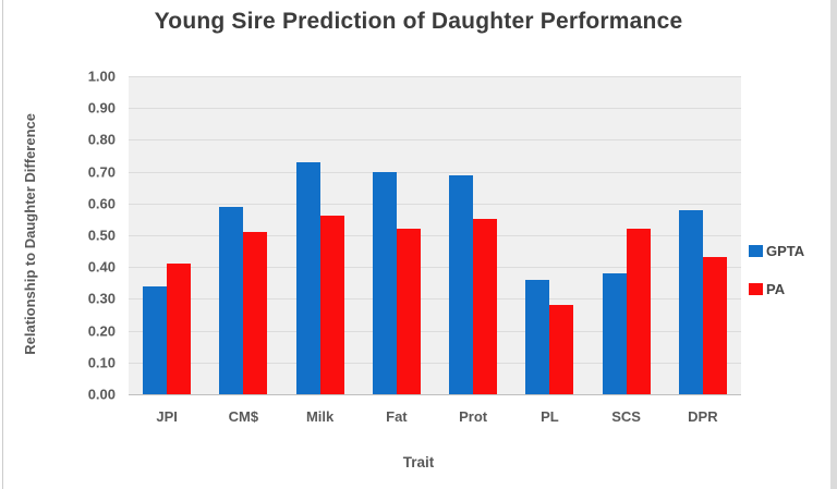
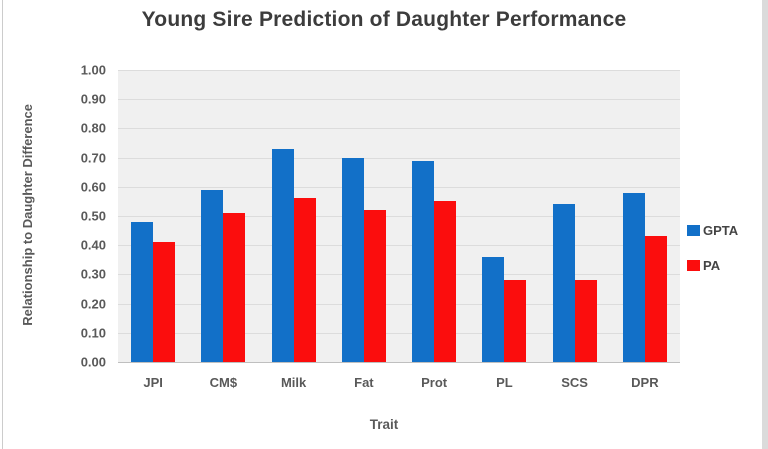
GPTA/JPI: 0.34 -> 0.48
GPTA/SCS: 0.38 -> 0.54
PA/SCS: 0.52 -> 0.28
